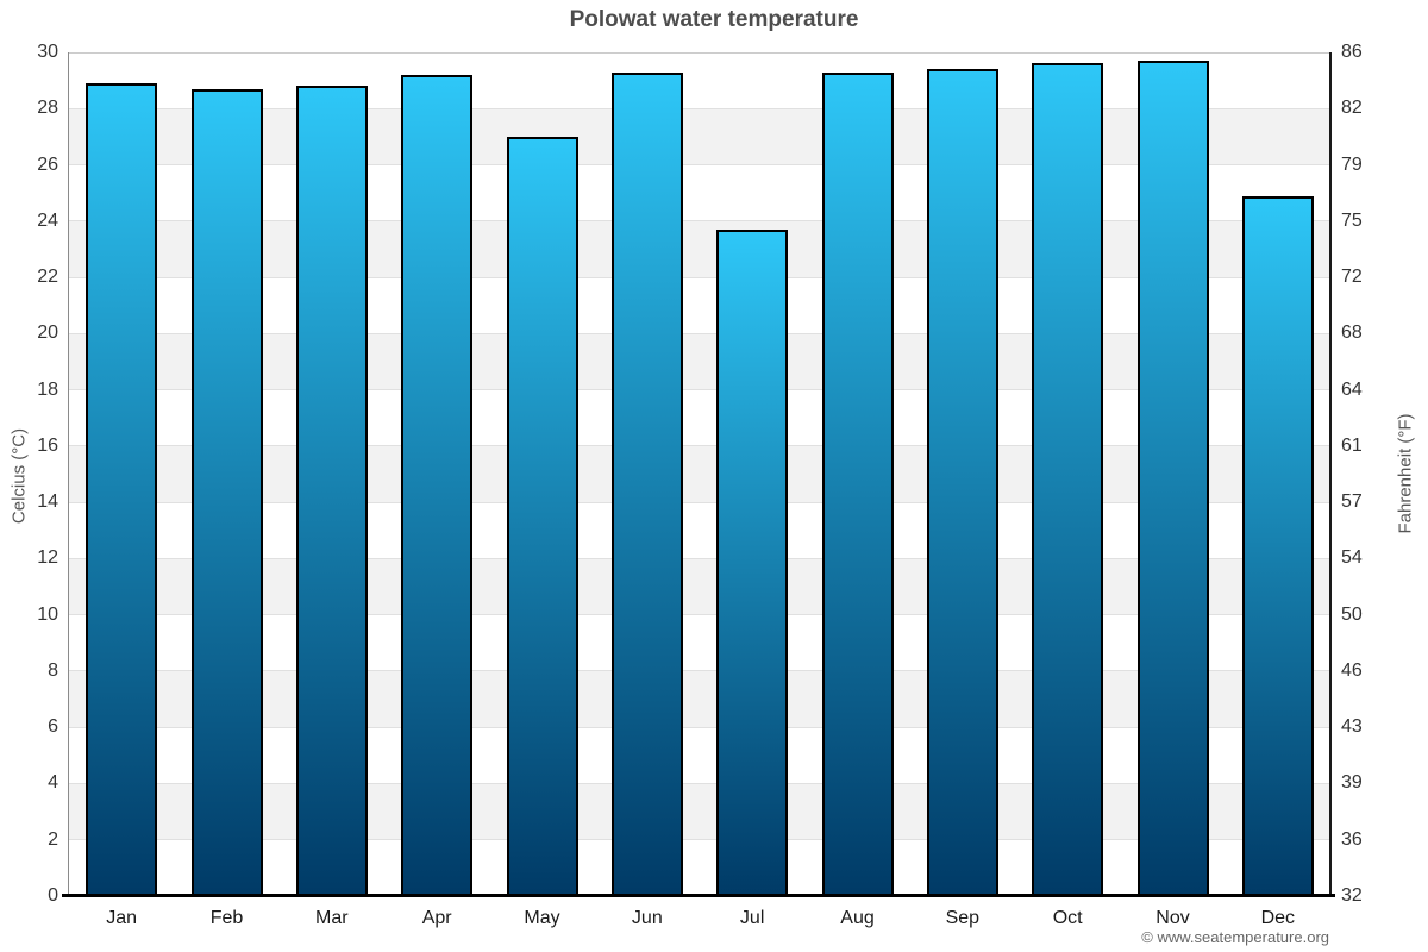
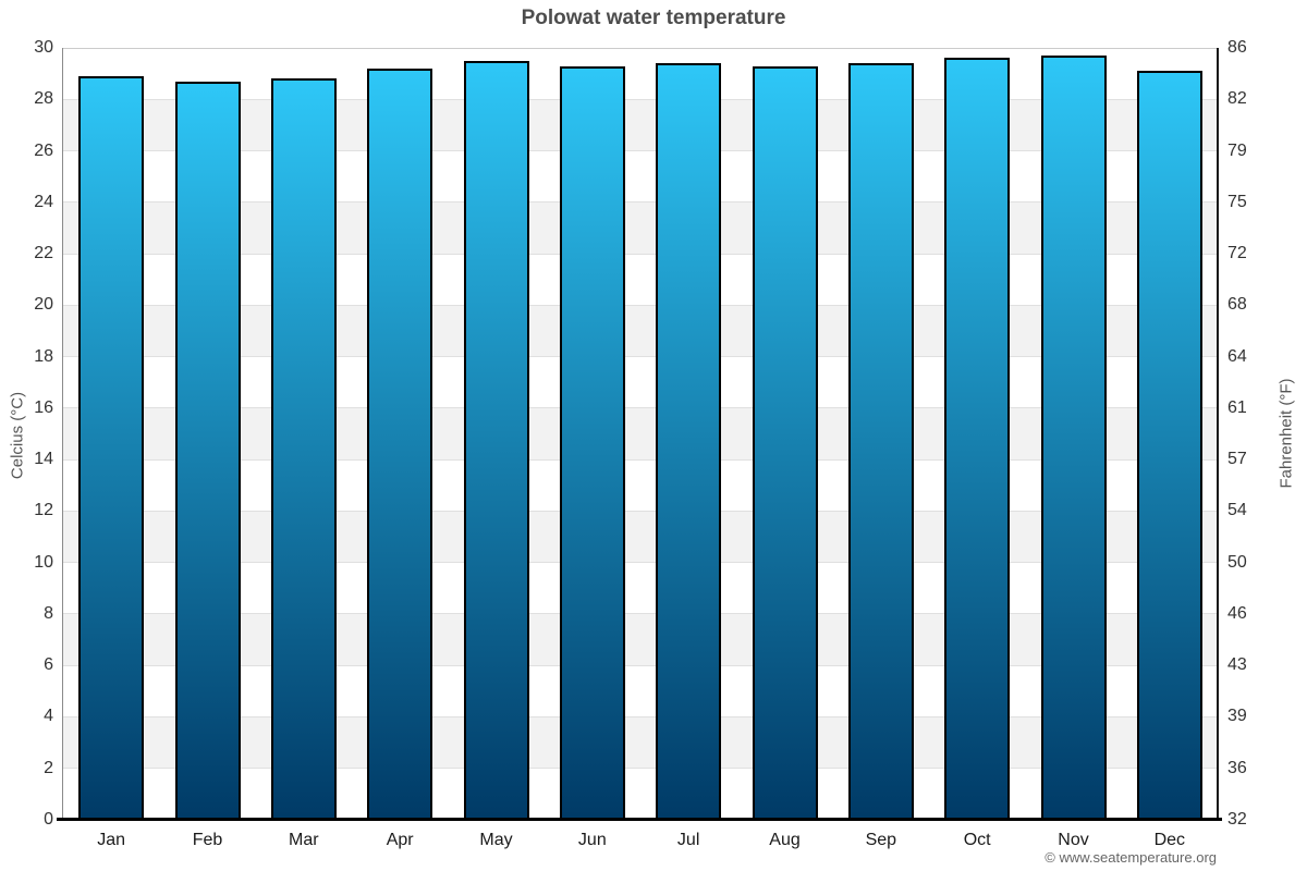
May: 27.0 -> 29.5
Jul: 23.7 -> 29.4
Dec: 24.9 -> 29.1
